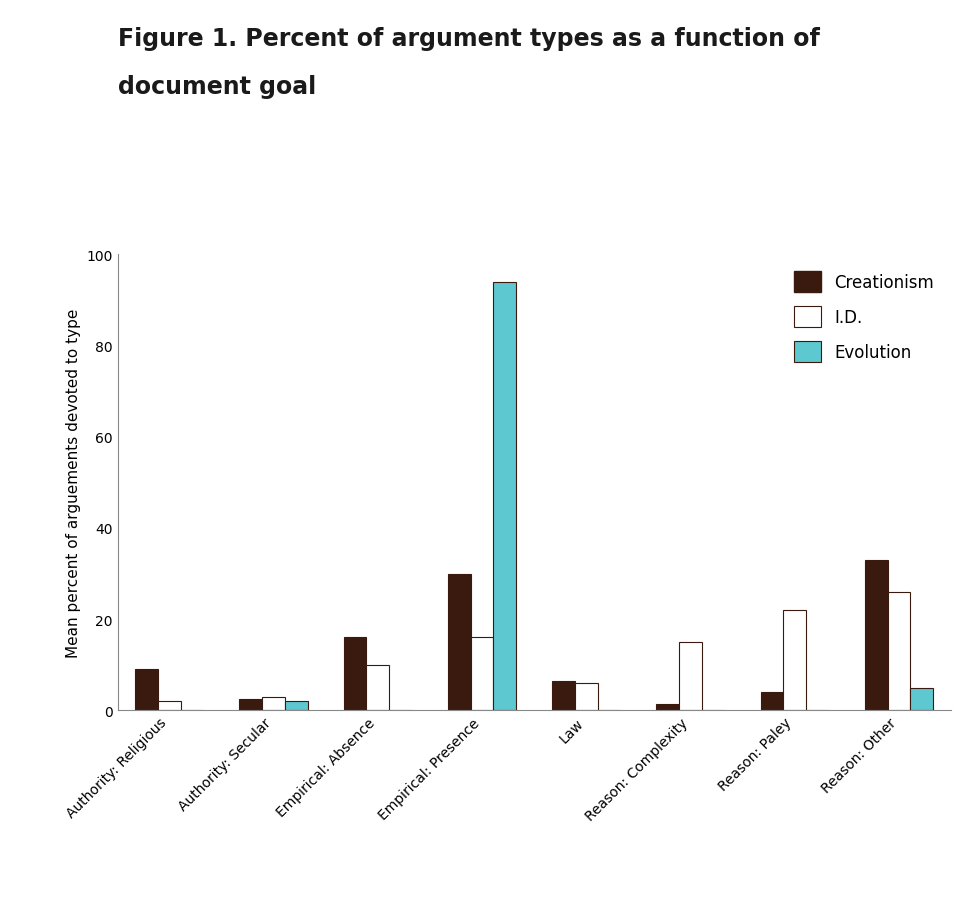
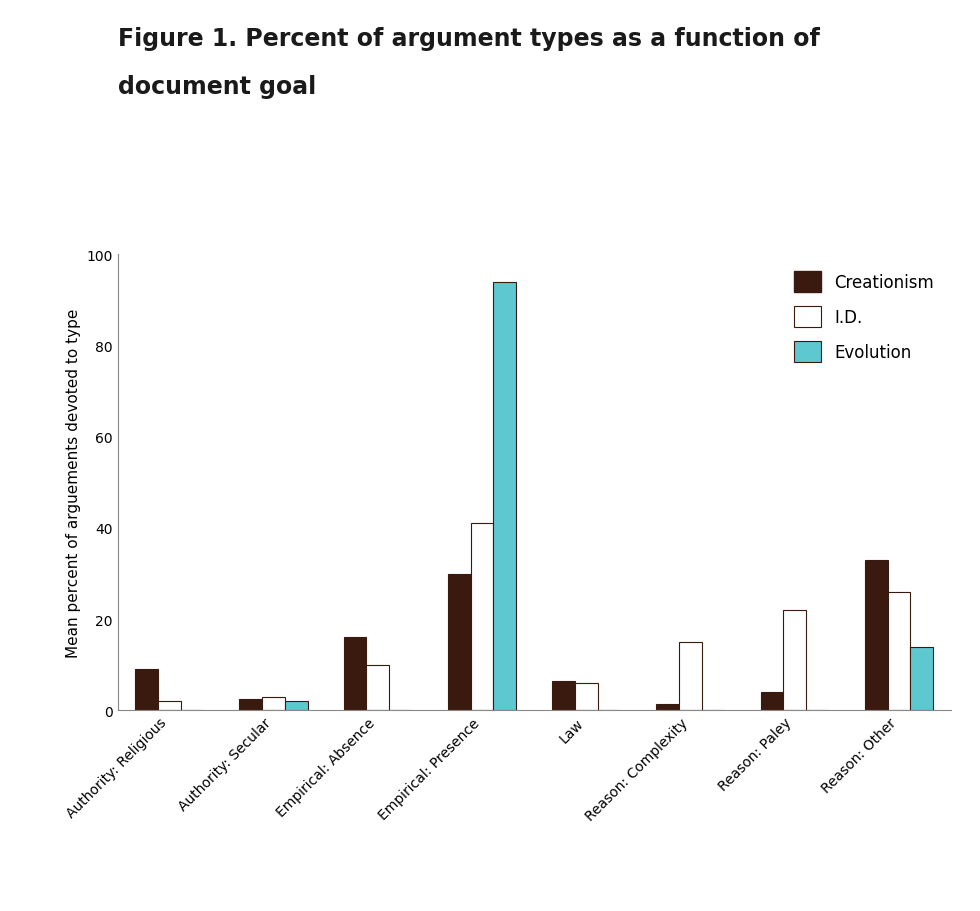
I.D./Empirical: Presence: 16 -> 41
Evolution/Reason: Other: 5 -> 14
